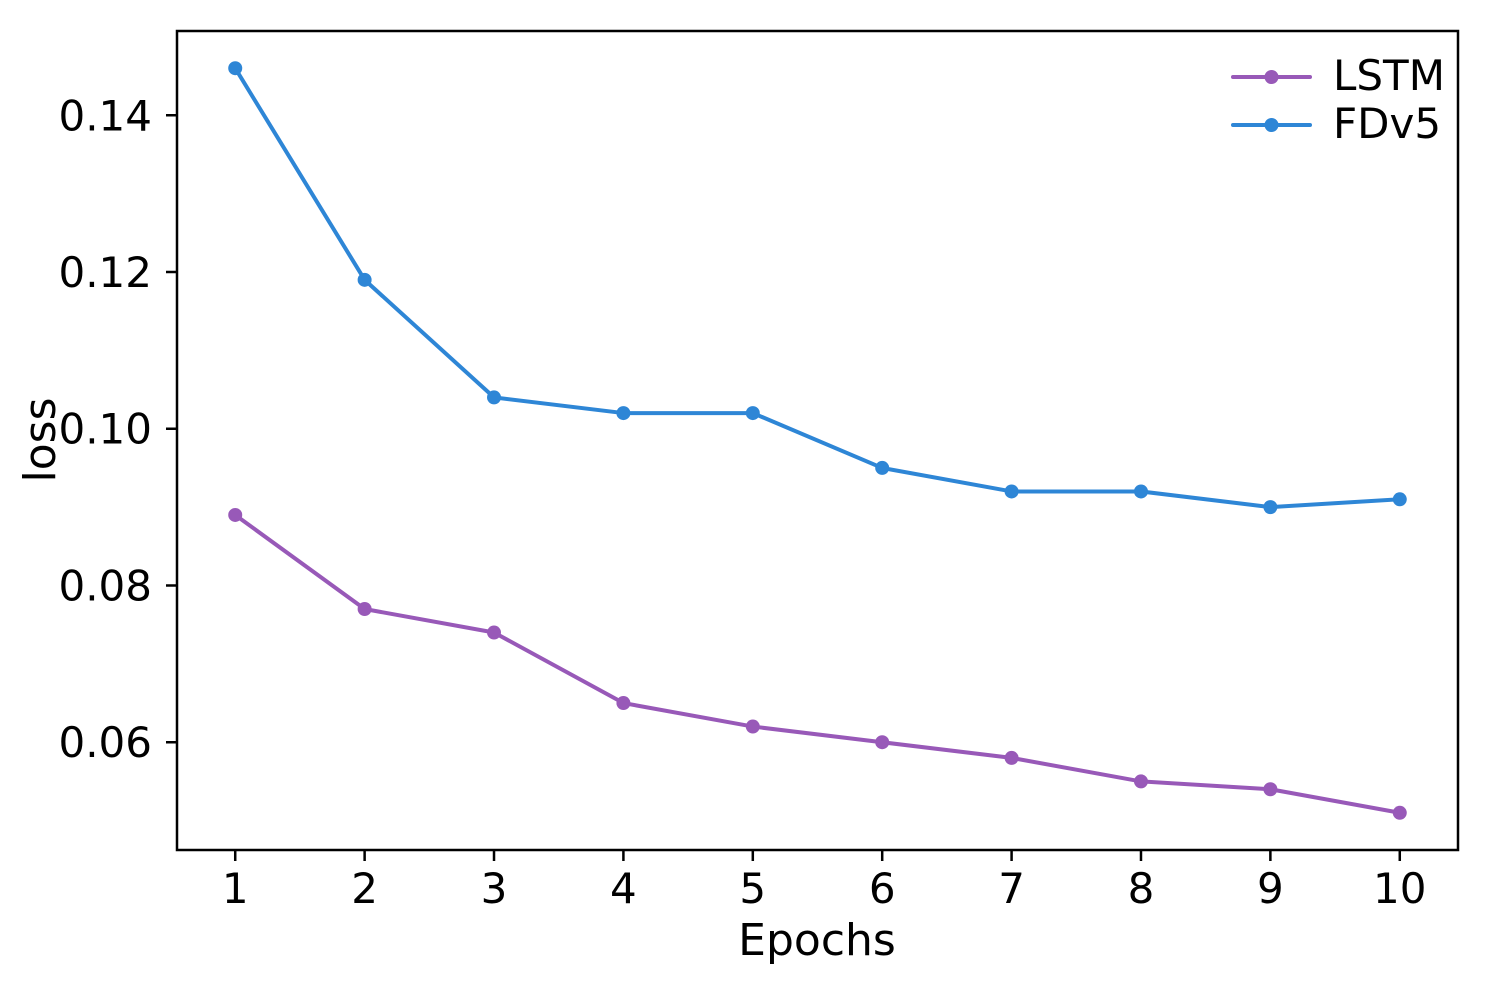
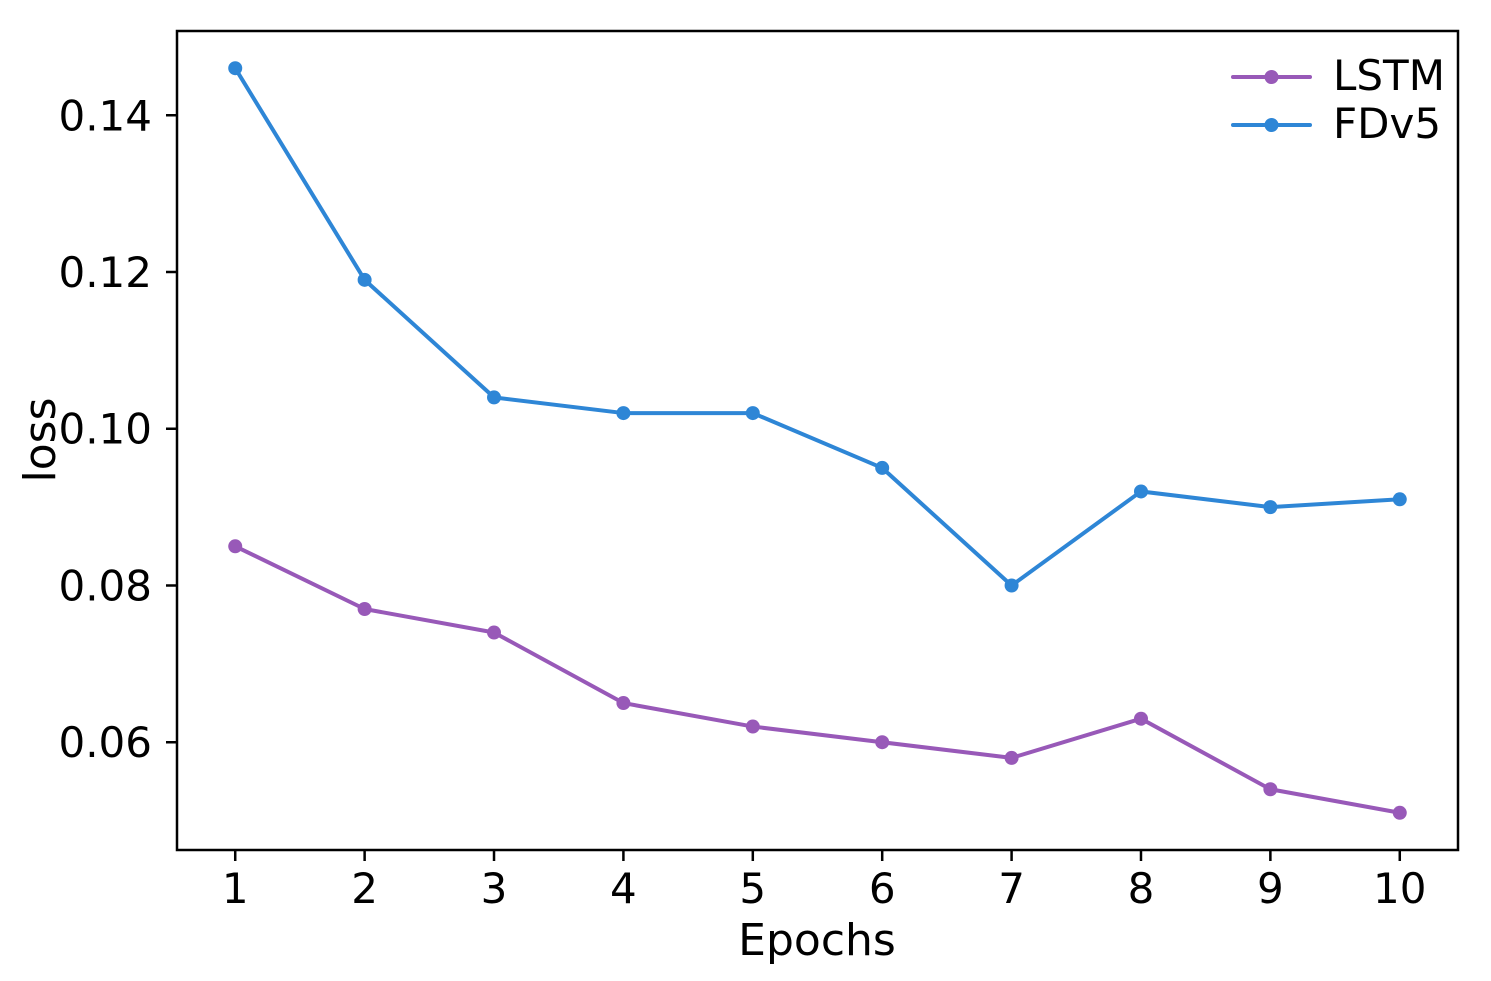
LSTM/1: 0.089 -> 0.085
FDv5/7: 0.092 -> 0.080
LSTM/8: 0.055 -> 0.063
